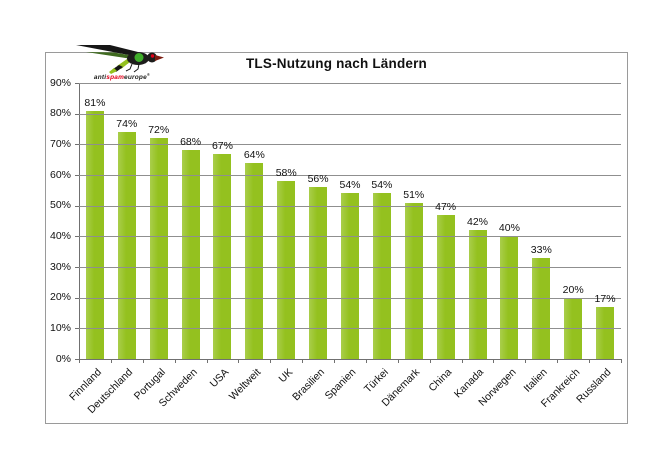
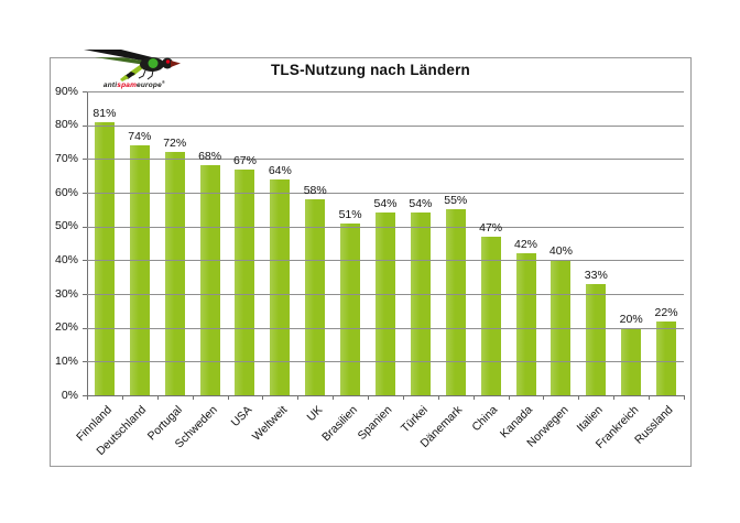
Brasilien: 56% -> 51%
Dänemark: 51% -> 55%
Russland: 17% -> 22%
